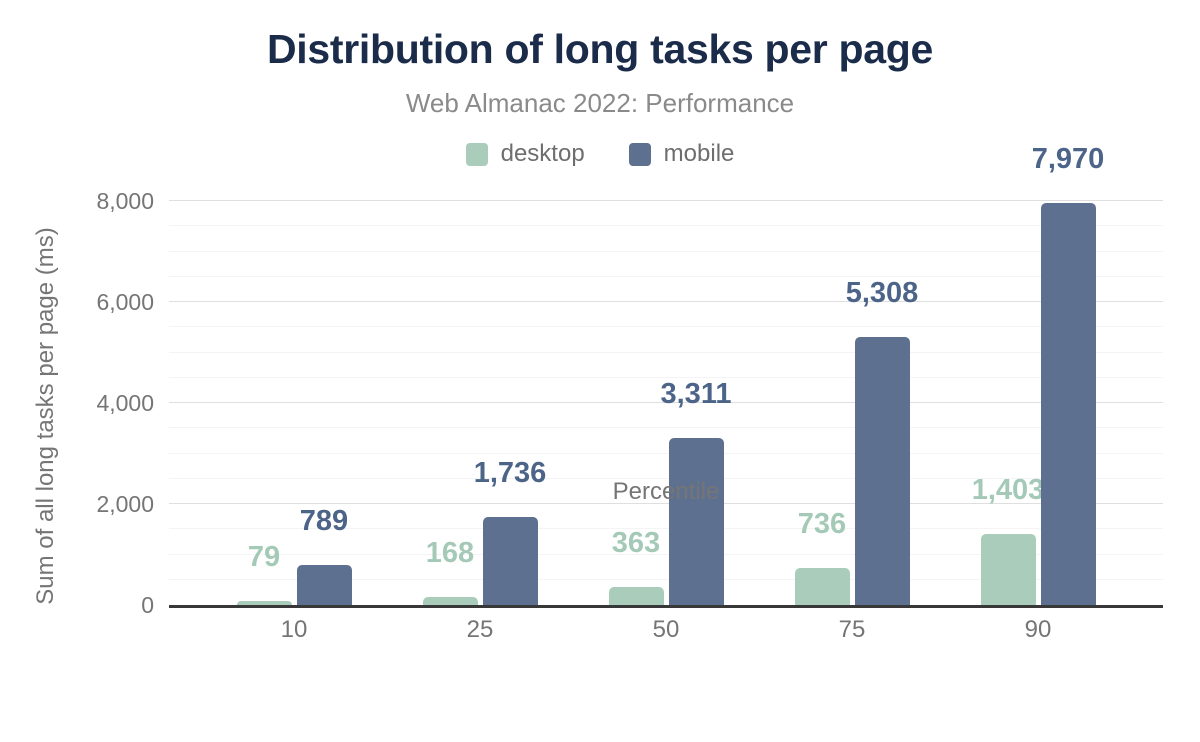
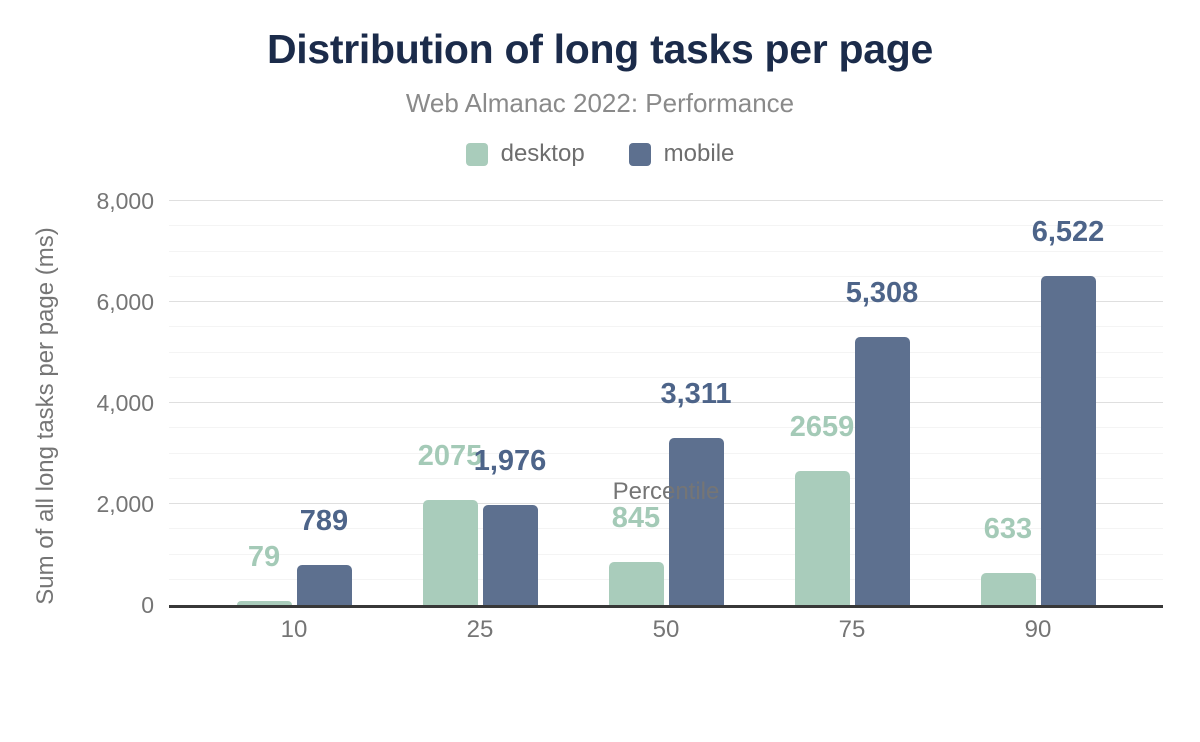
desktop/25: 168 -> 2075
mobile/25: 1,736 -> 1,976
desktop/50: 363 -> 845
desktop/75: 736 -> 2659
desktop/90: 1,403 -> 633
mobile/90: 7,970 -> 6,522
